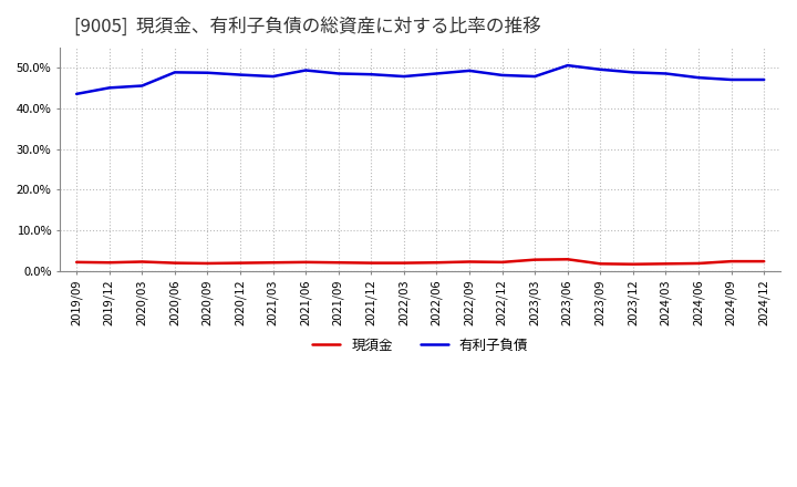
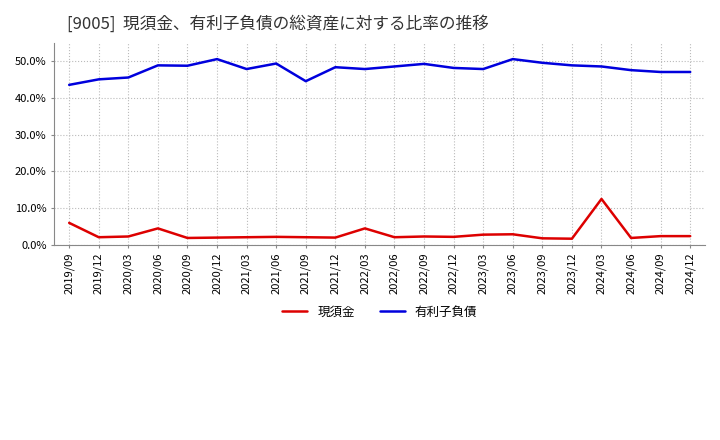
現須金/2019/09: 2.2% -> 6.0%
現須金/2020/06: 2.0% -> 4.5%
有利子負債/2020/12: 48.2% -> 50.5%
有利子負債/2021/09: 48.5% -> 44.5%
現須金/2022/03: 2.0% -> 4.5%
現須金/2024/03: 1.8% -> 12.5%
